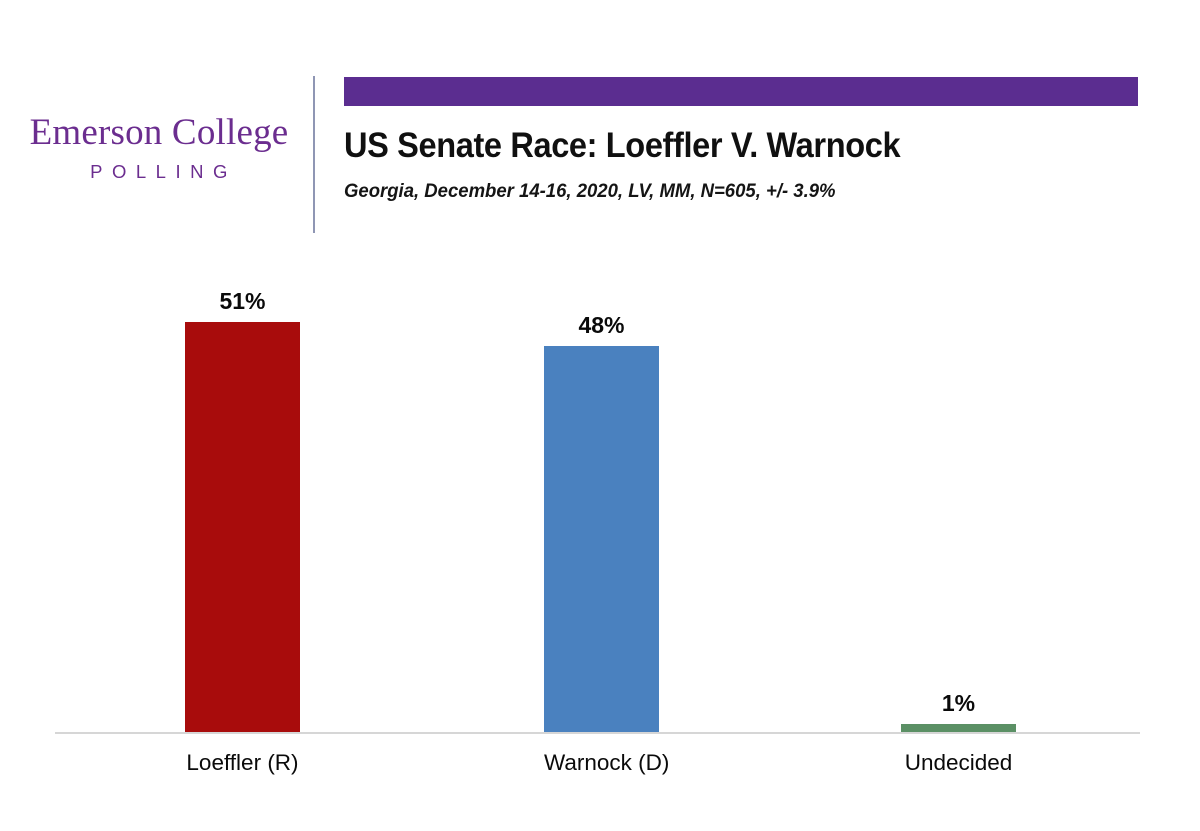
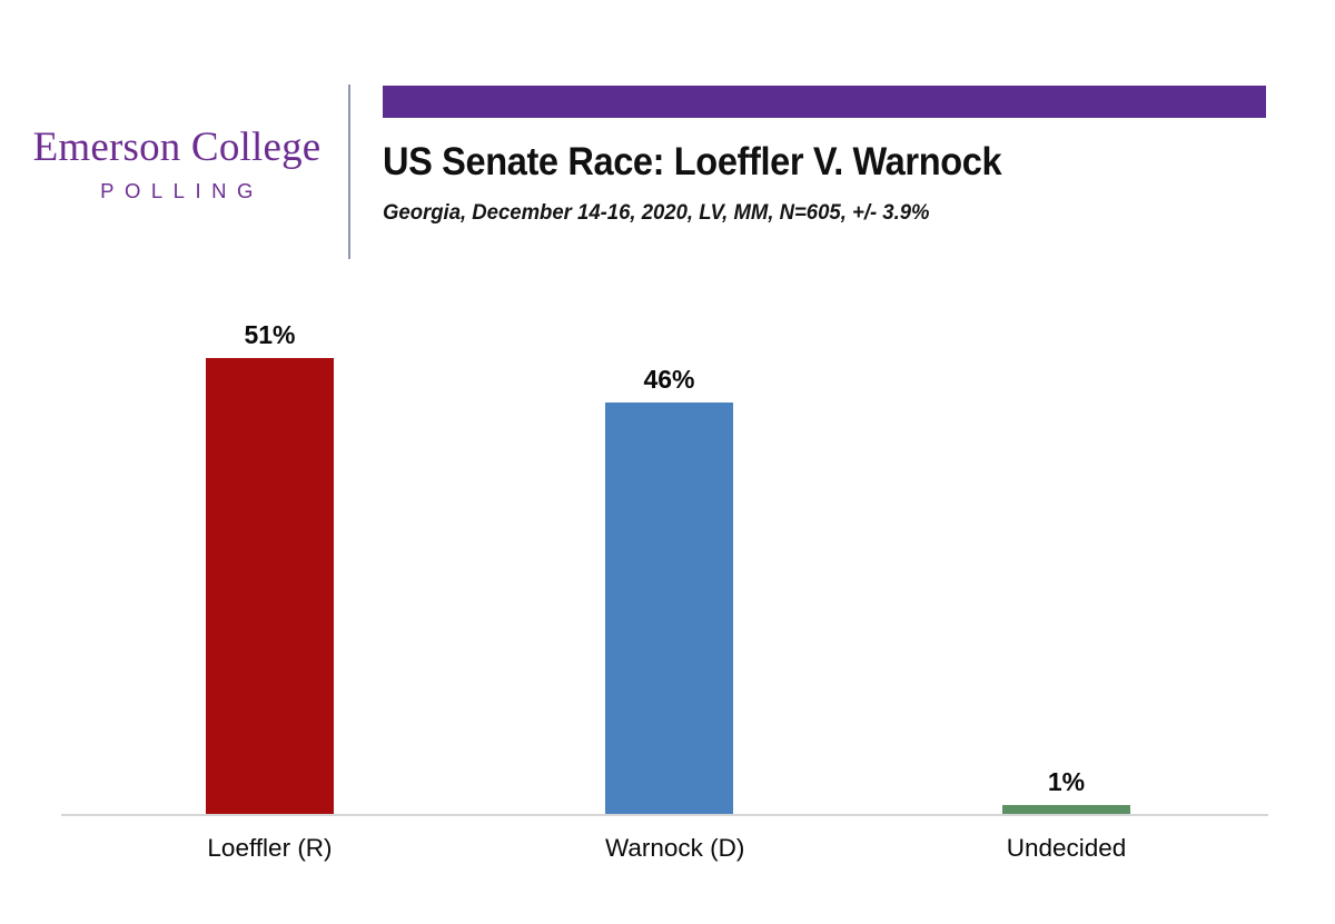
Warnock (D): 48% -> 46%
